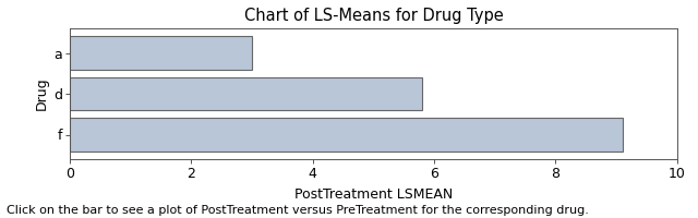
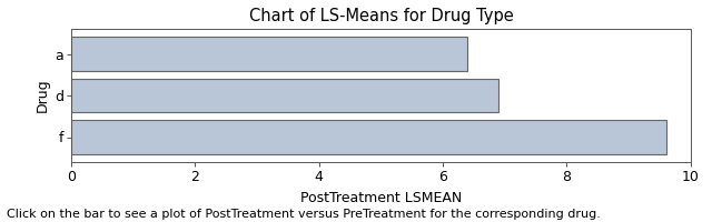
a: 3.0 -> 6.4
d: 5.8 -> 6.9
f: 9.1 -> 9.6
